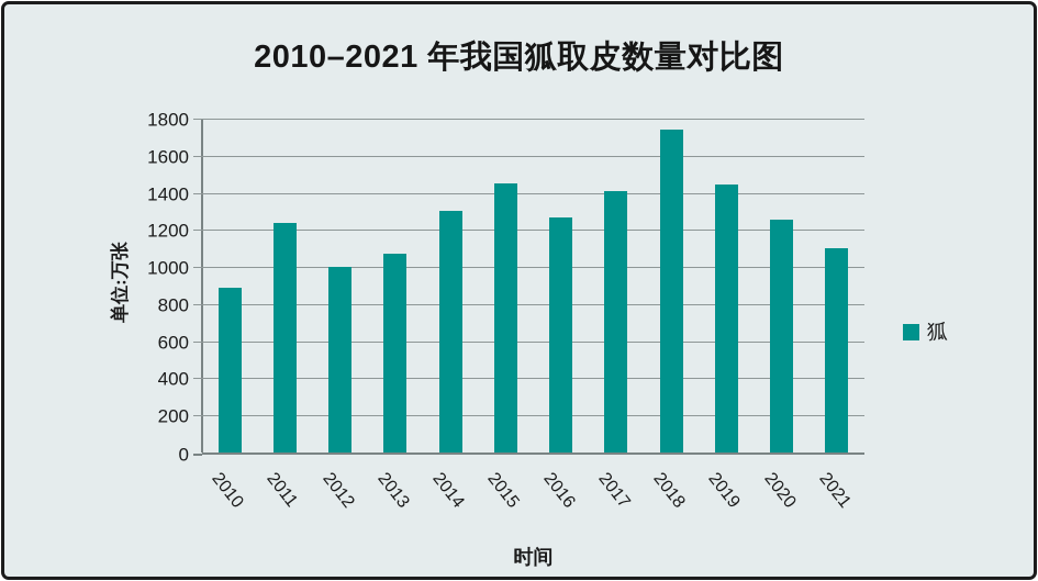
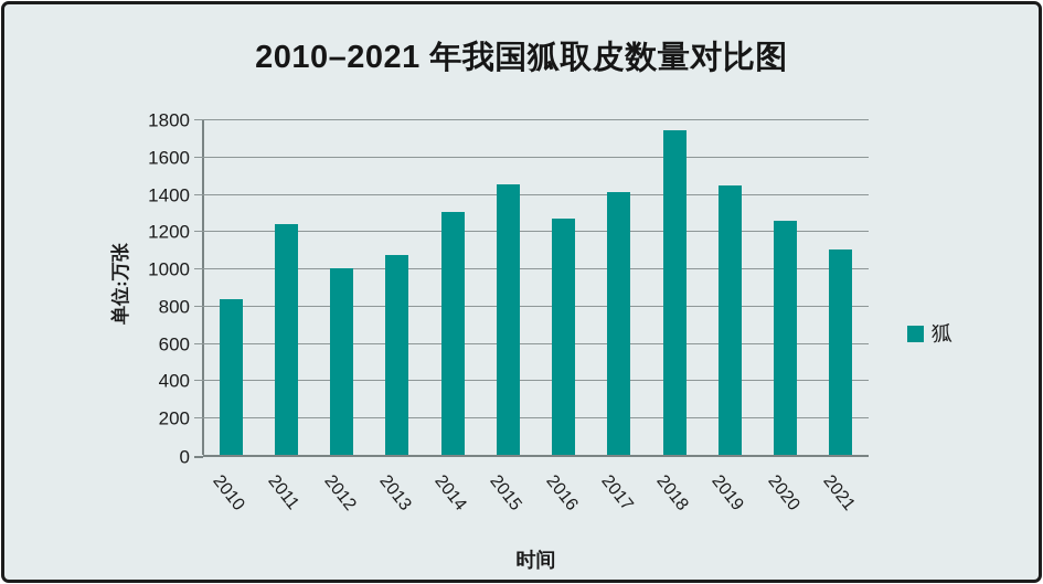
2010: 890 -> 840
